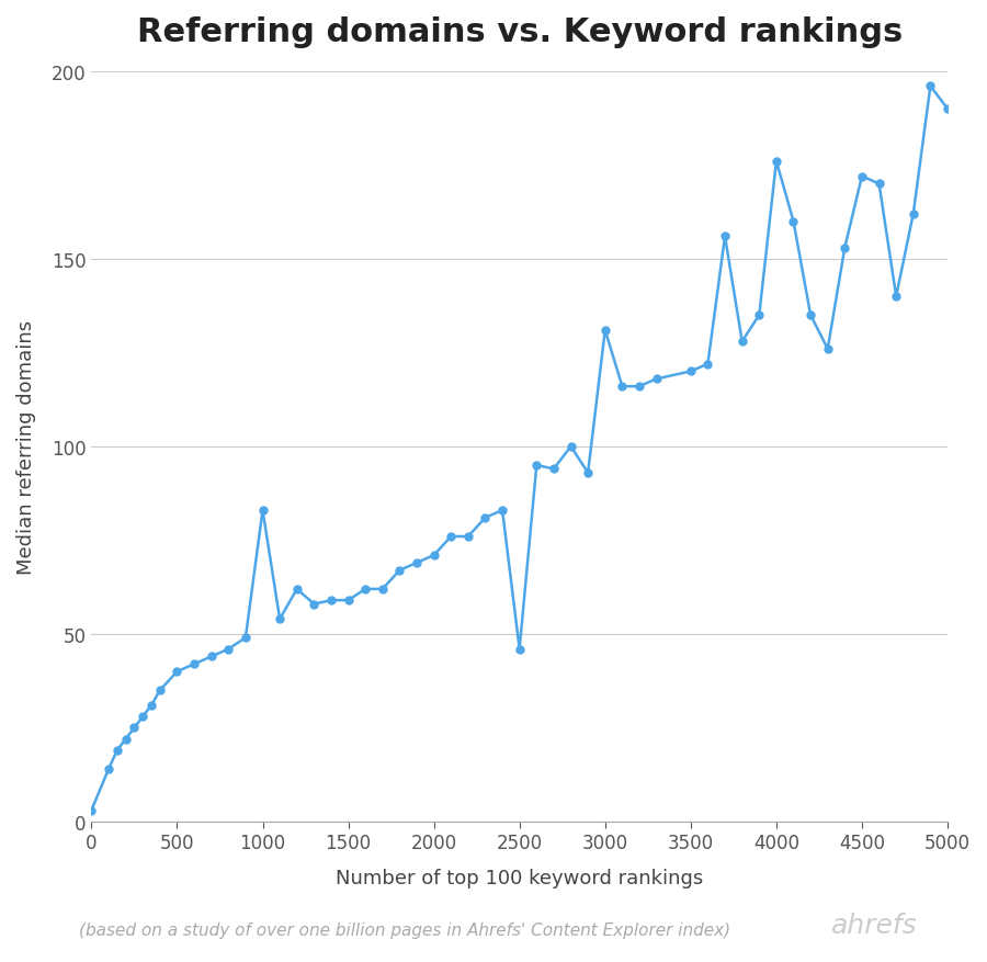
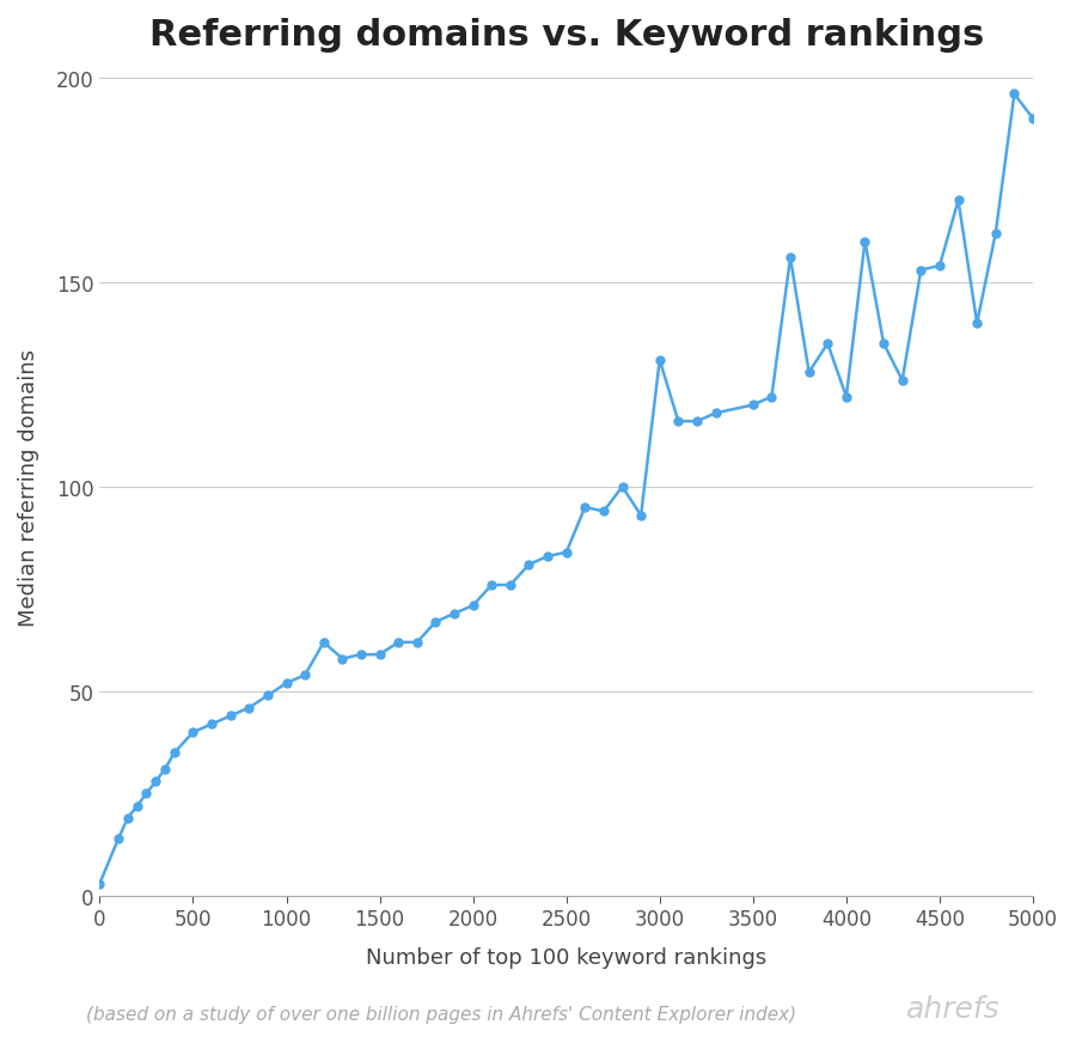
1000: 83 -> 52
2500: 46 -> 84
4000: 176 -> 122
4500: 172 -> 154
